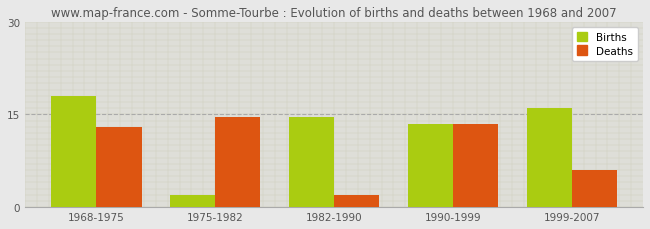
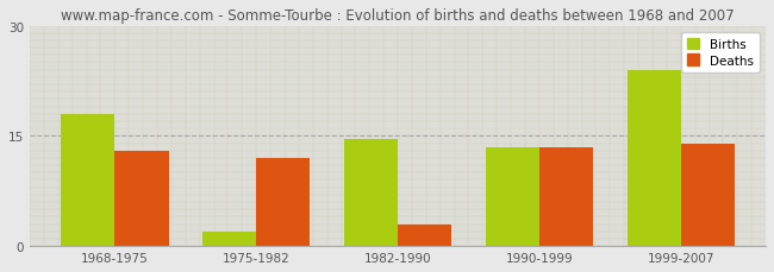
Deaths/1975-1982: 14.5 -> 12.0
Deaths/1982-1990: 2.0 -> 3.0
Births/1999-2007: 16.0 -> 24.0
Deaths/1999-2007: 6.0 -> 14.0
